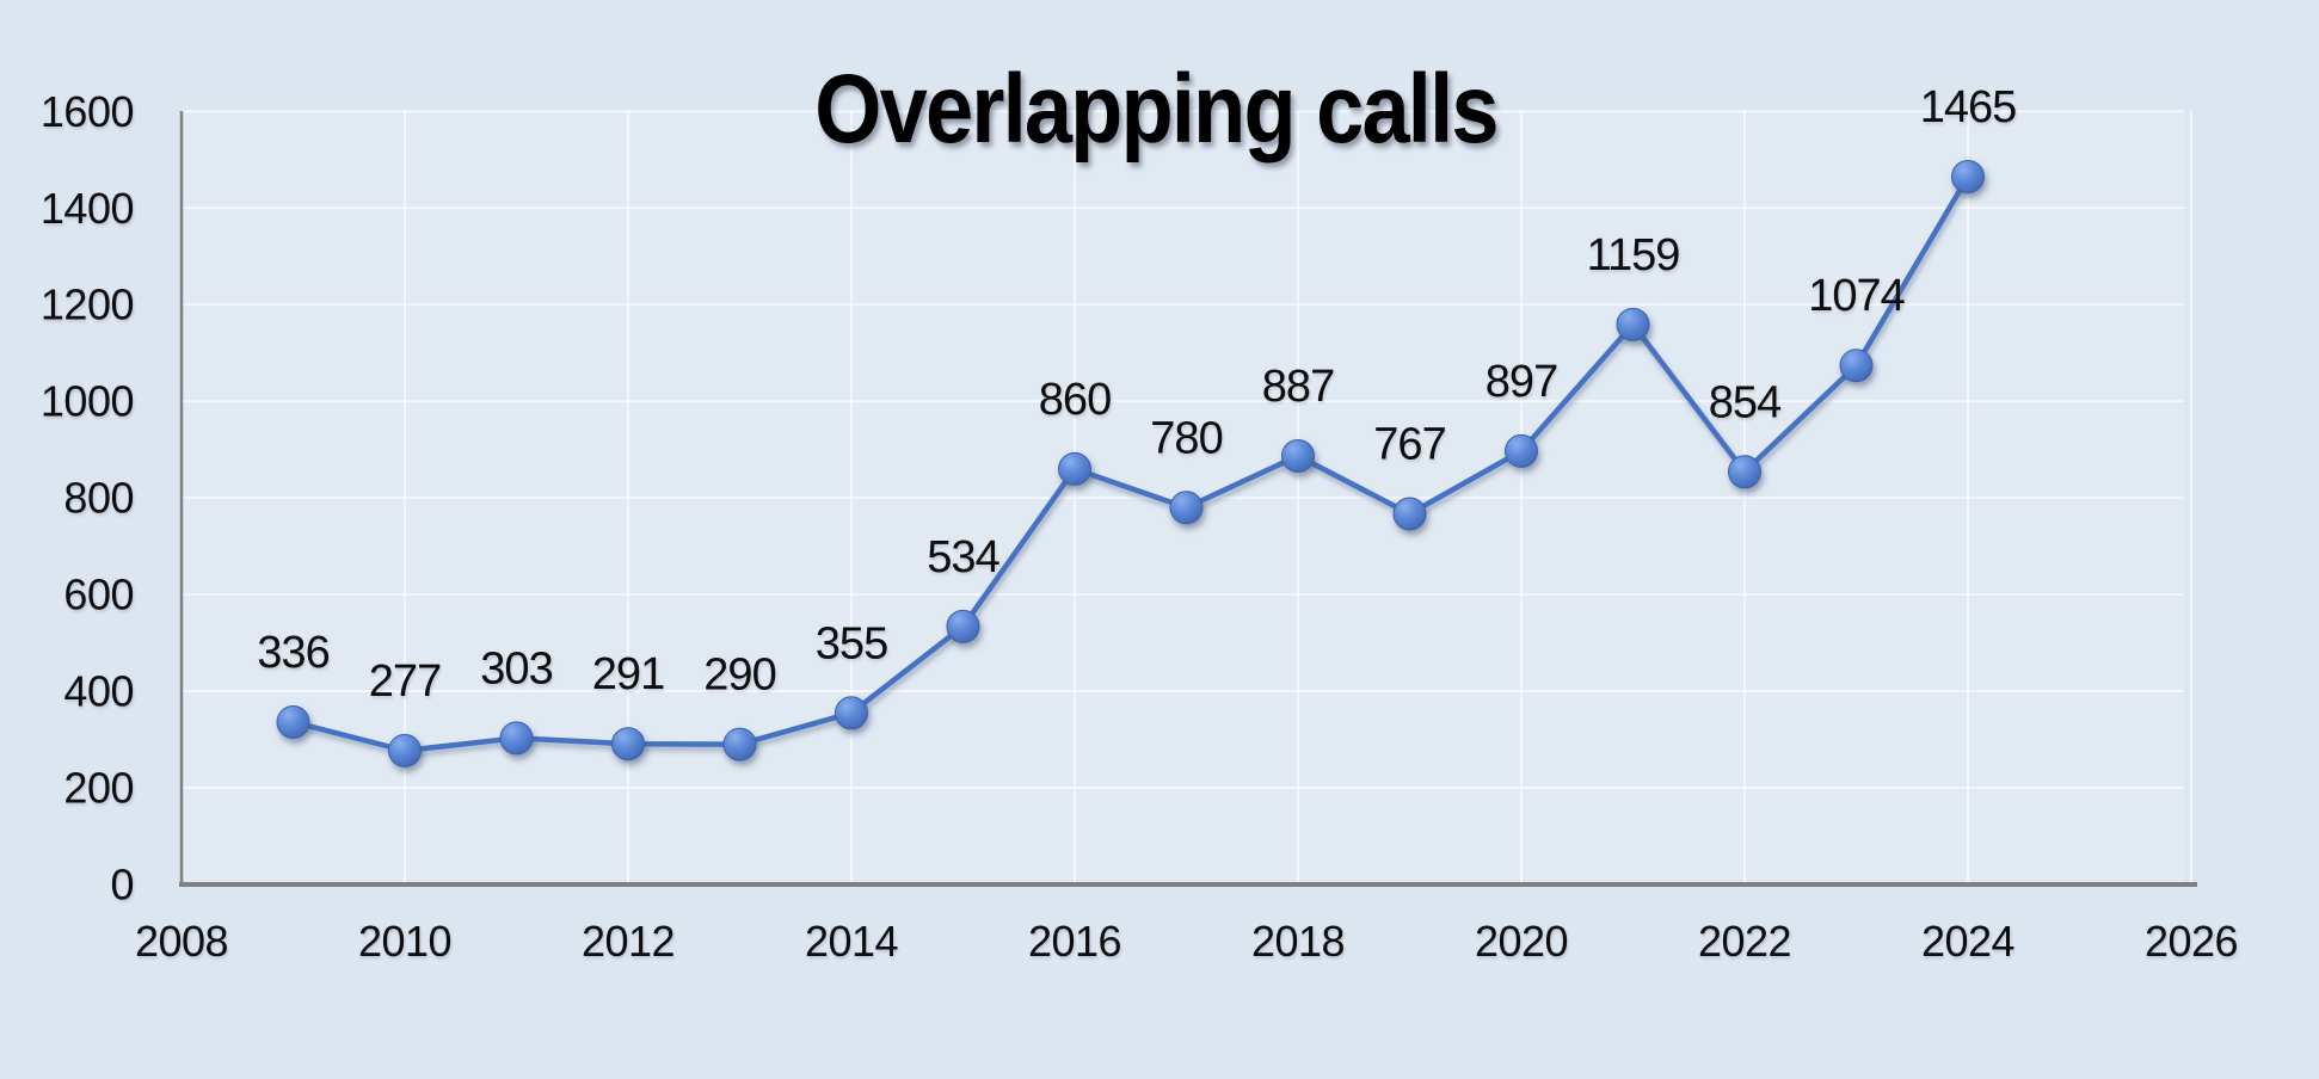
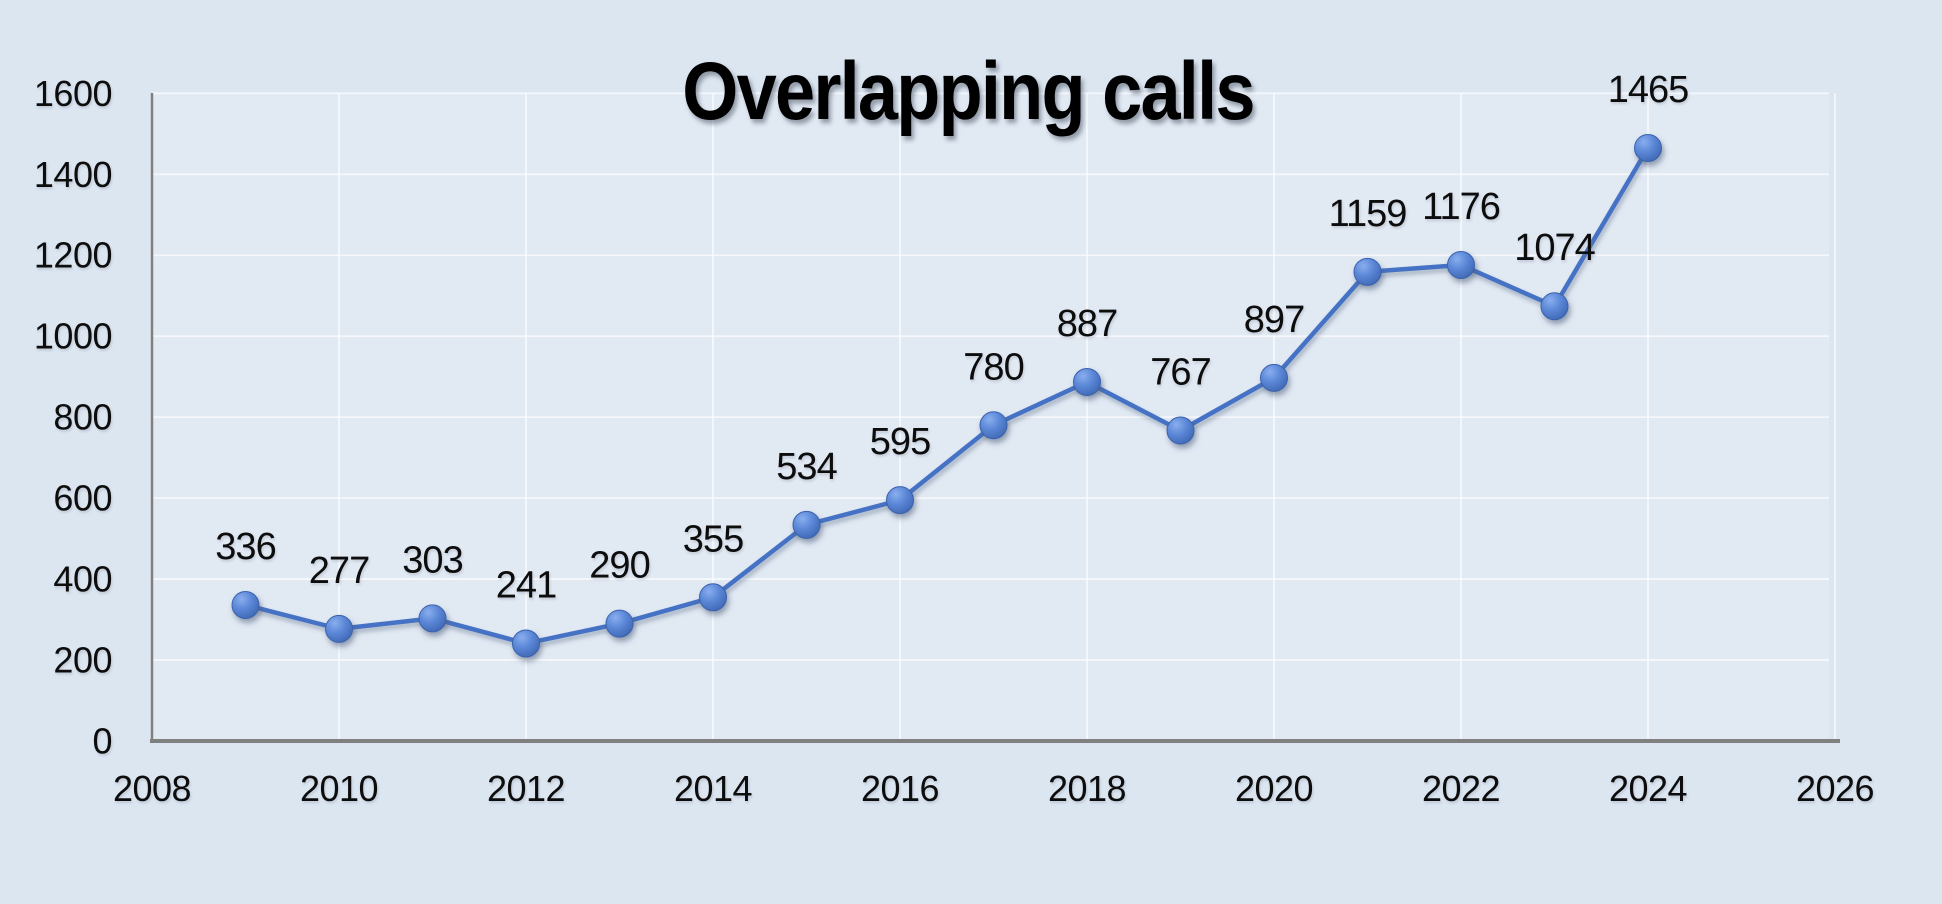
2012: 291 -> 241
2016: 860 -> 595
2022: 854 -> 1176
